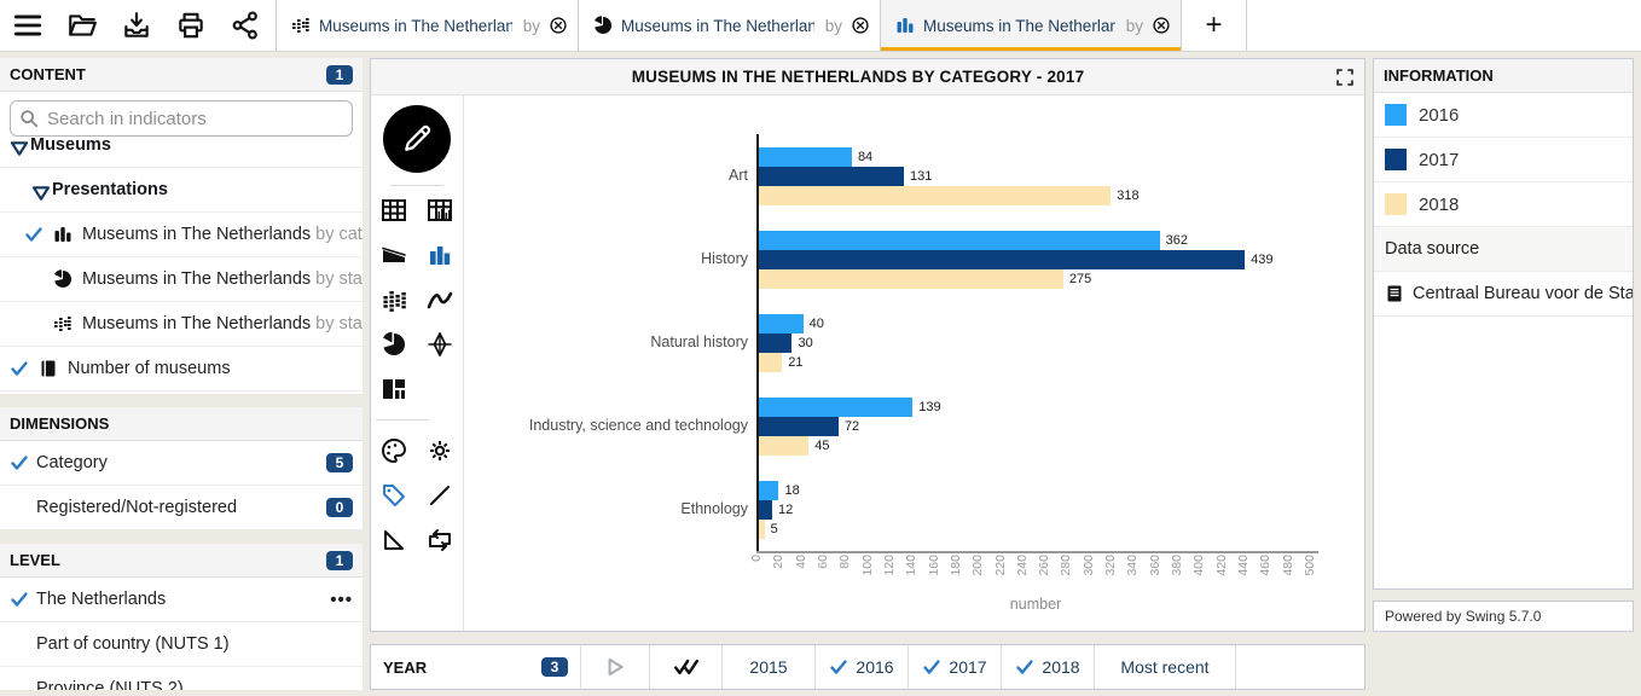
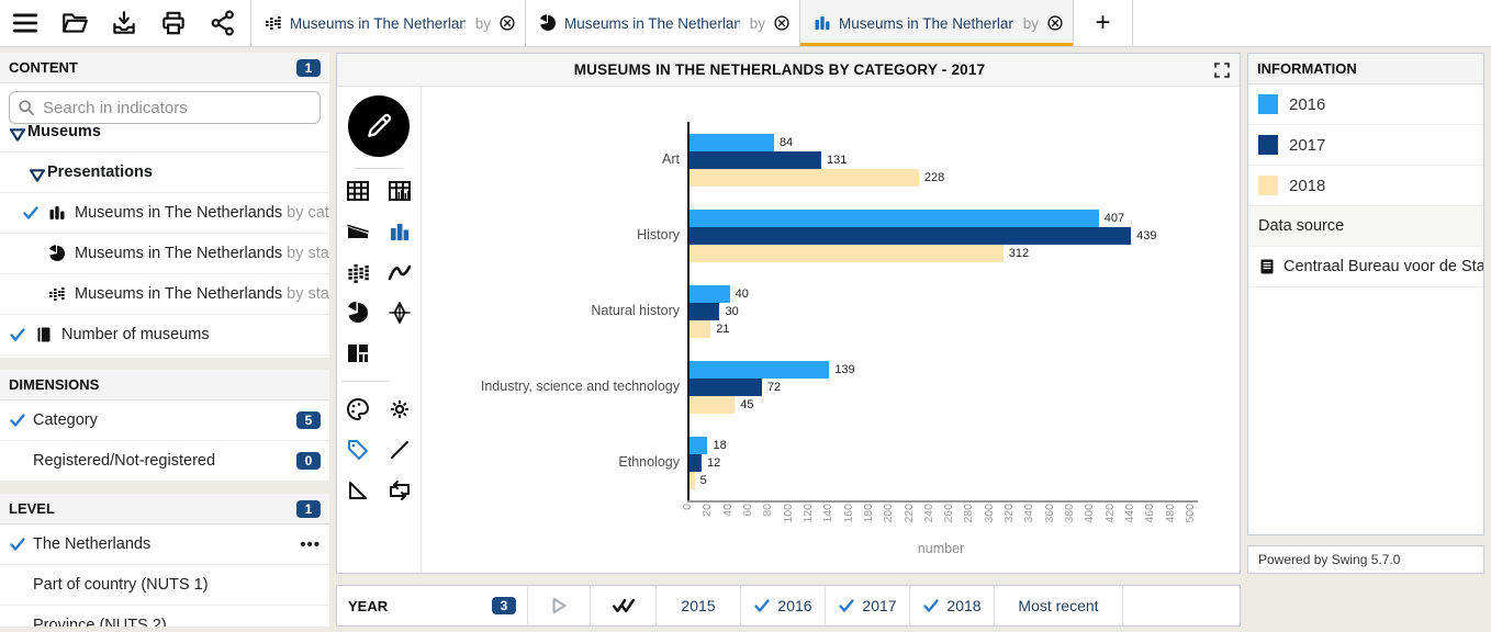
2018/Art: 318 -> 228
2016/History: 362 -> 407
2018/History: 275 -> 312
